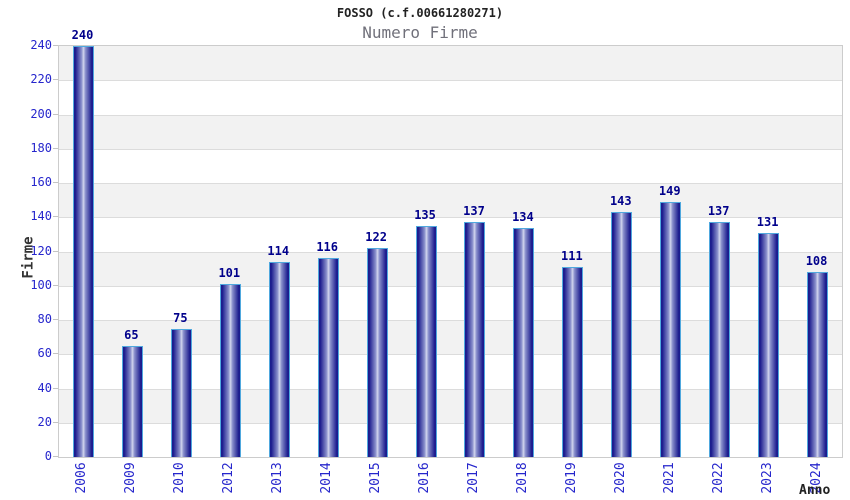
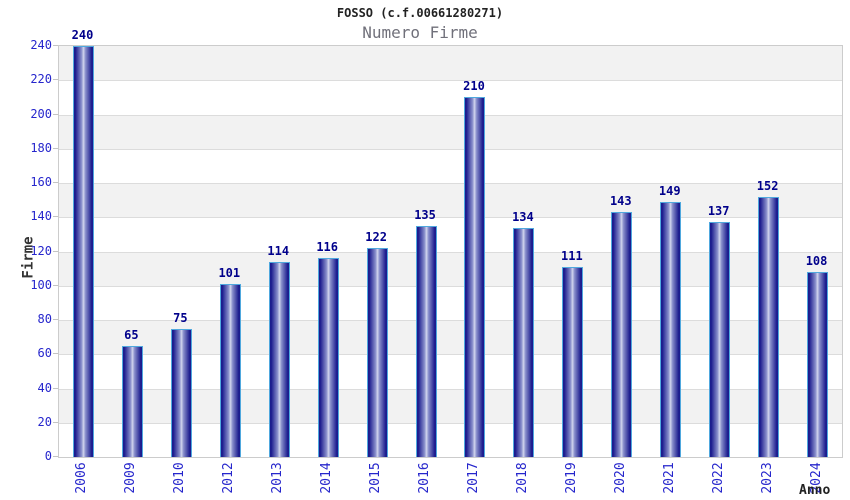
2017: 137 -> 210
2023: 131 -> 152
